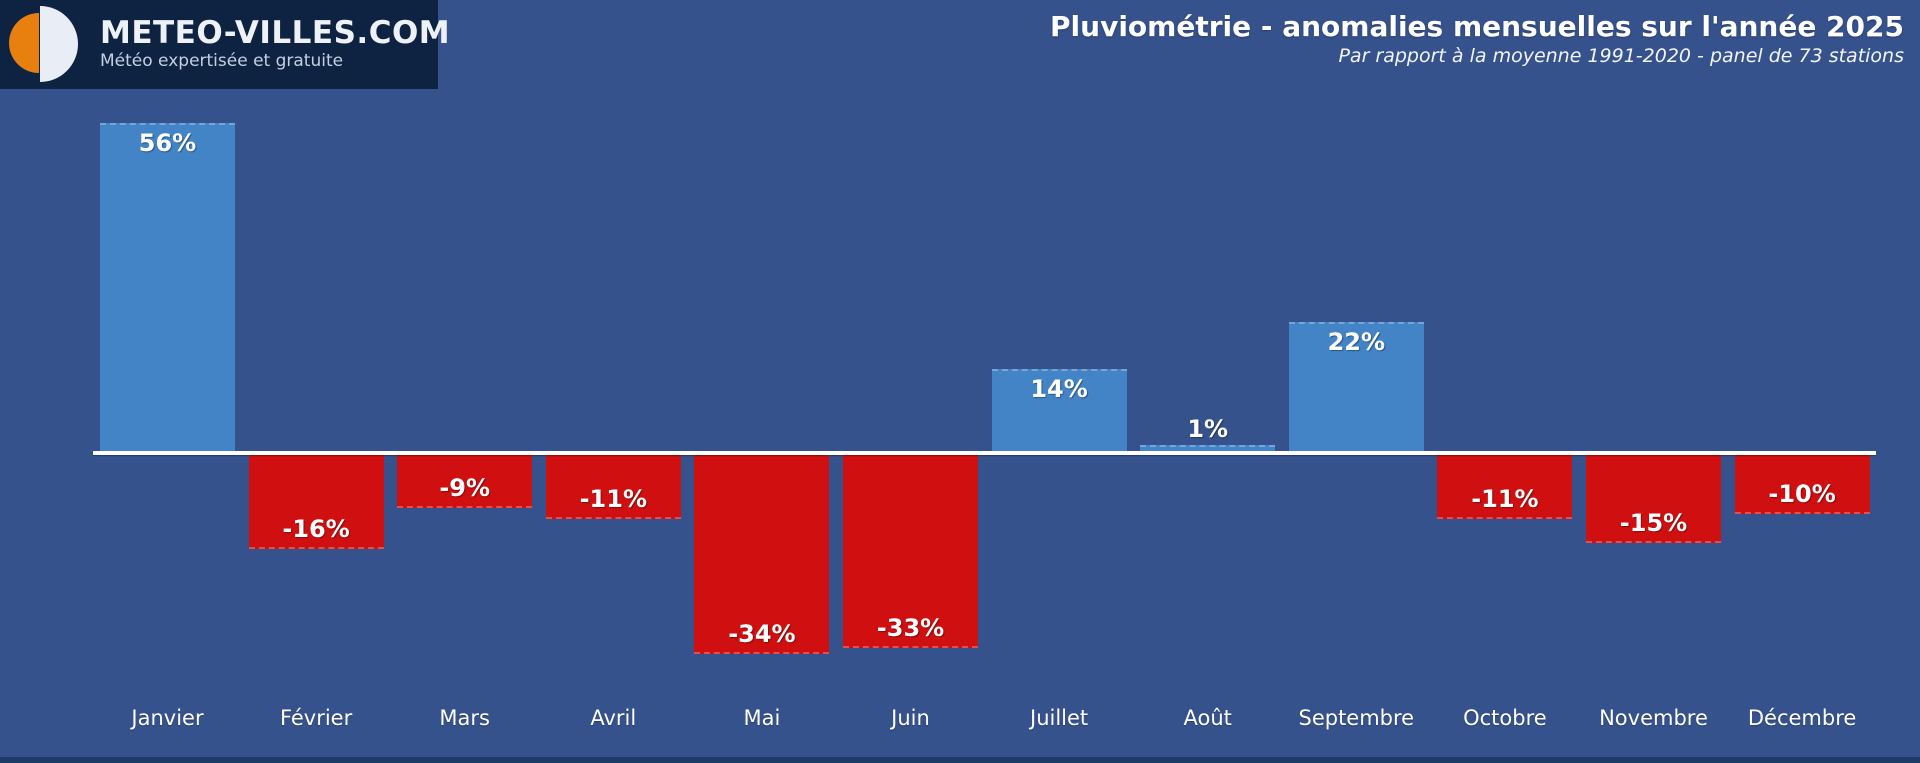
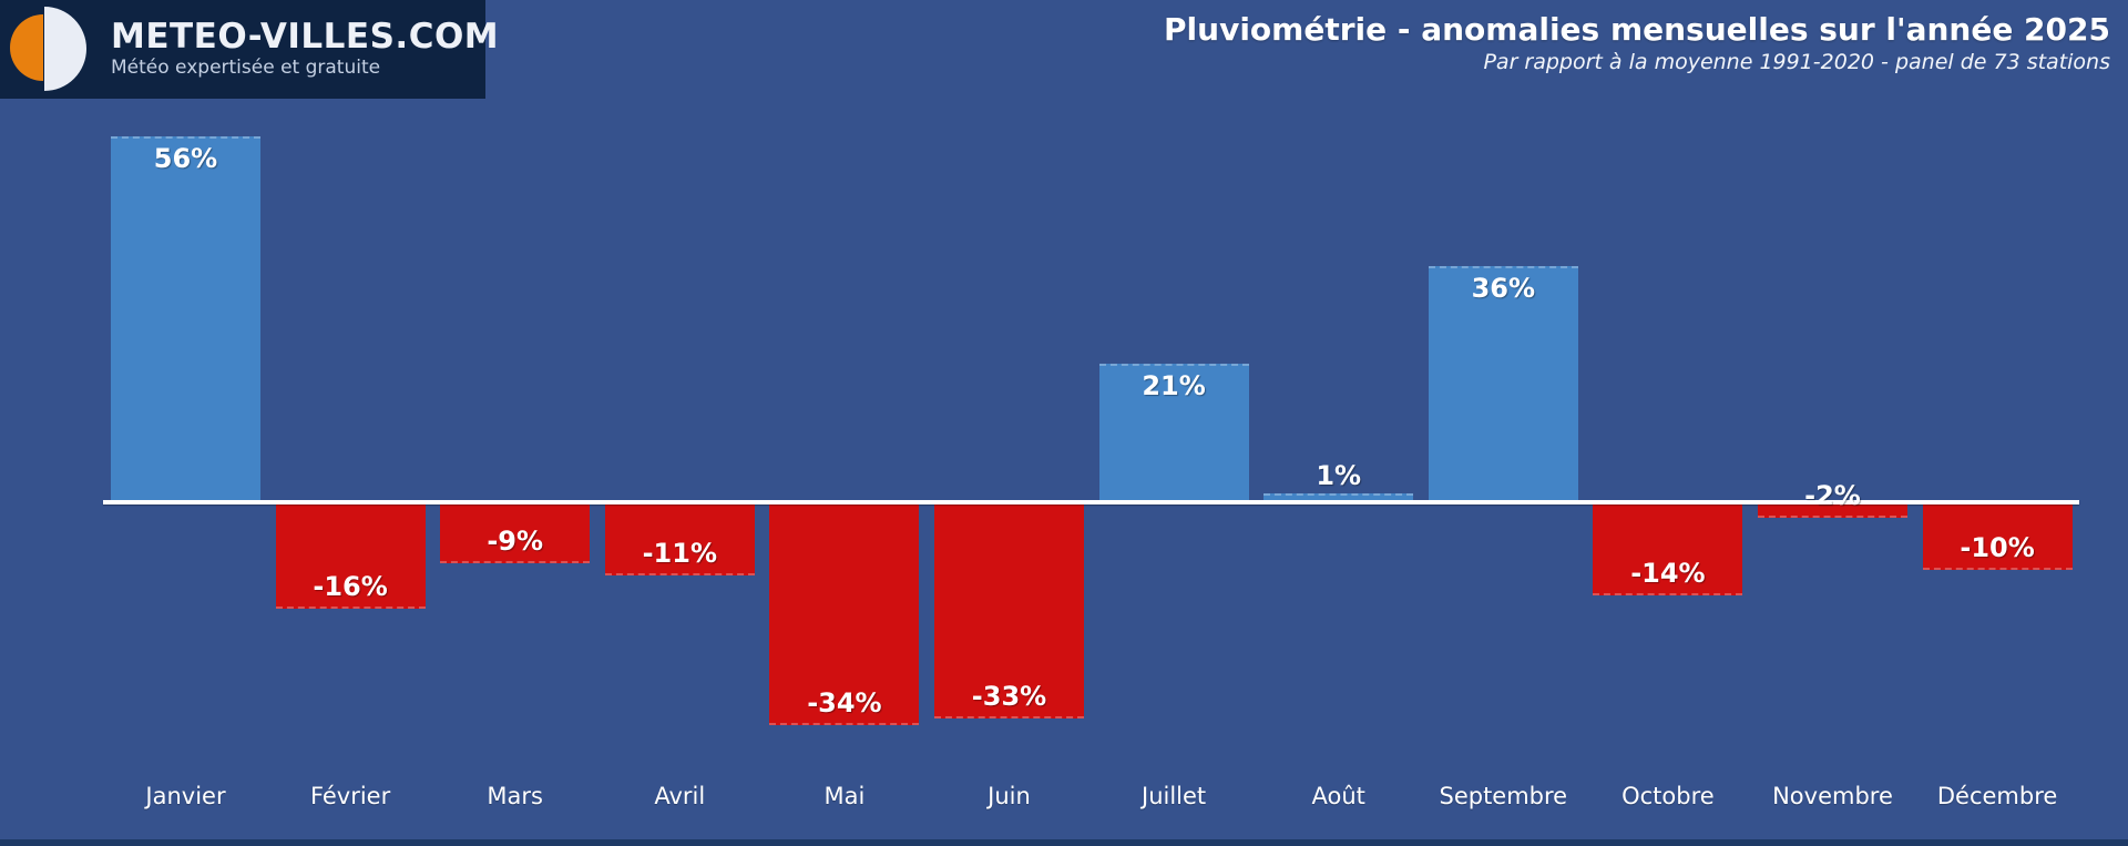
Juillet: 14% -> 21%
Septembre: 22% -> 36%
Octobre: -11% -> -14%
Novembre: -15% -> -2%
